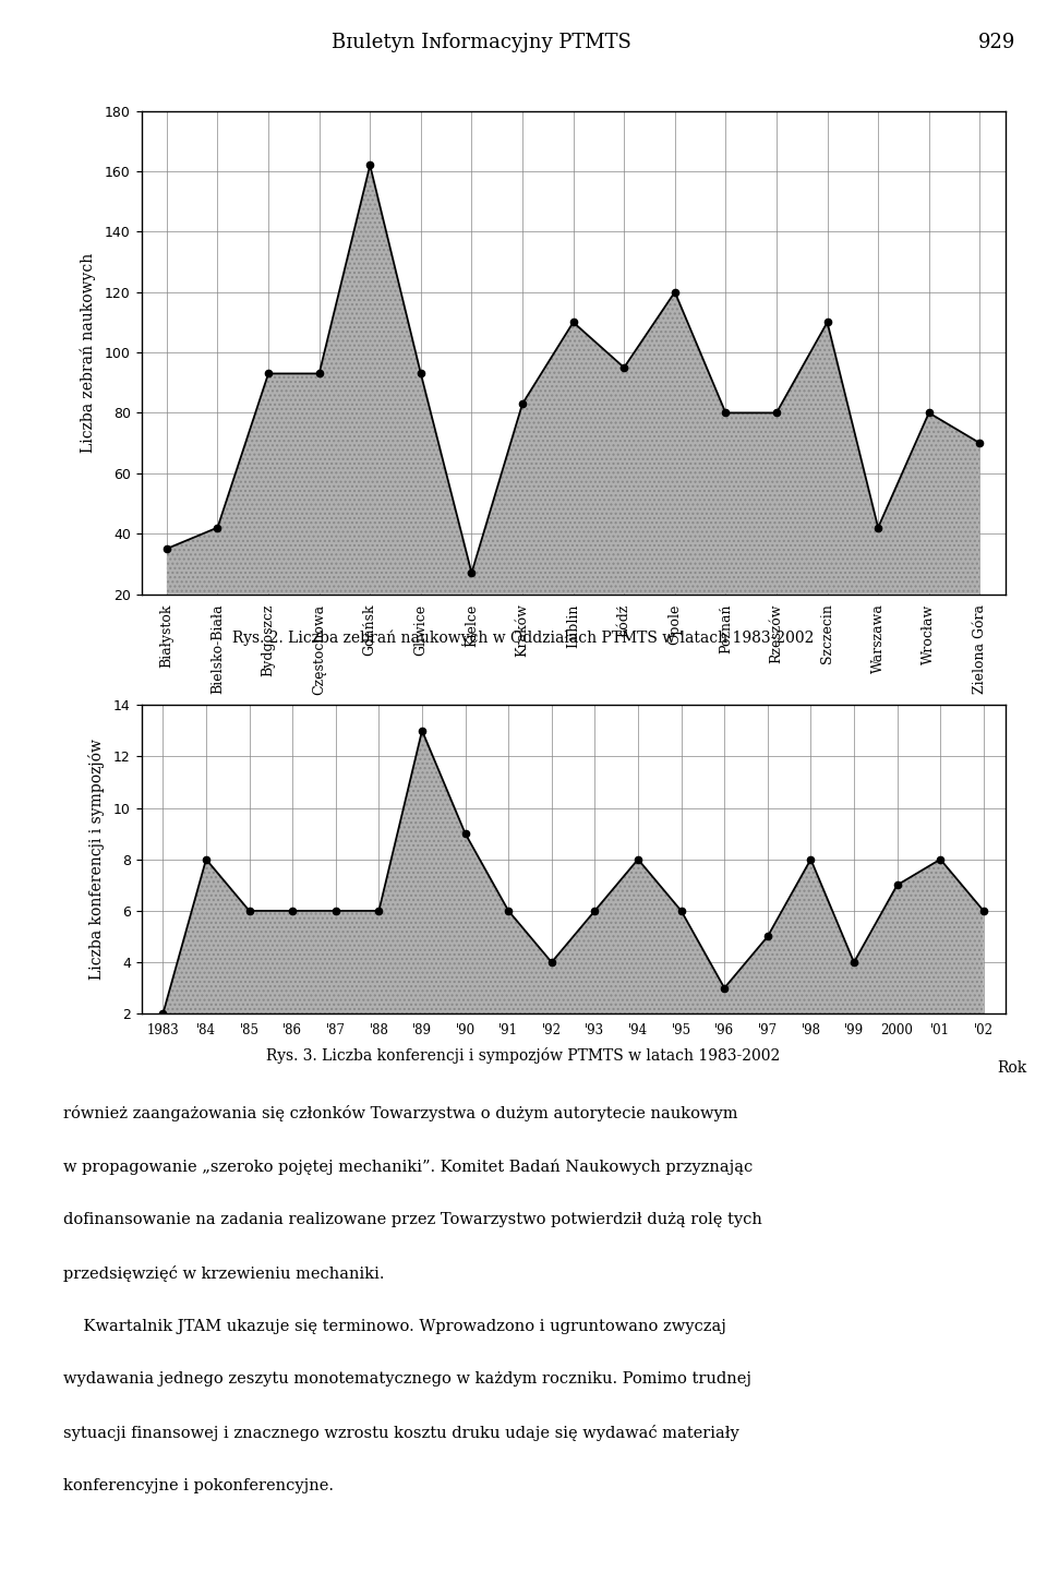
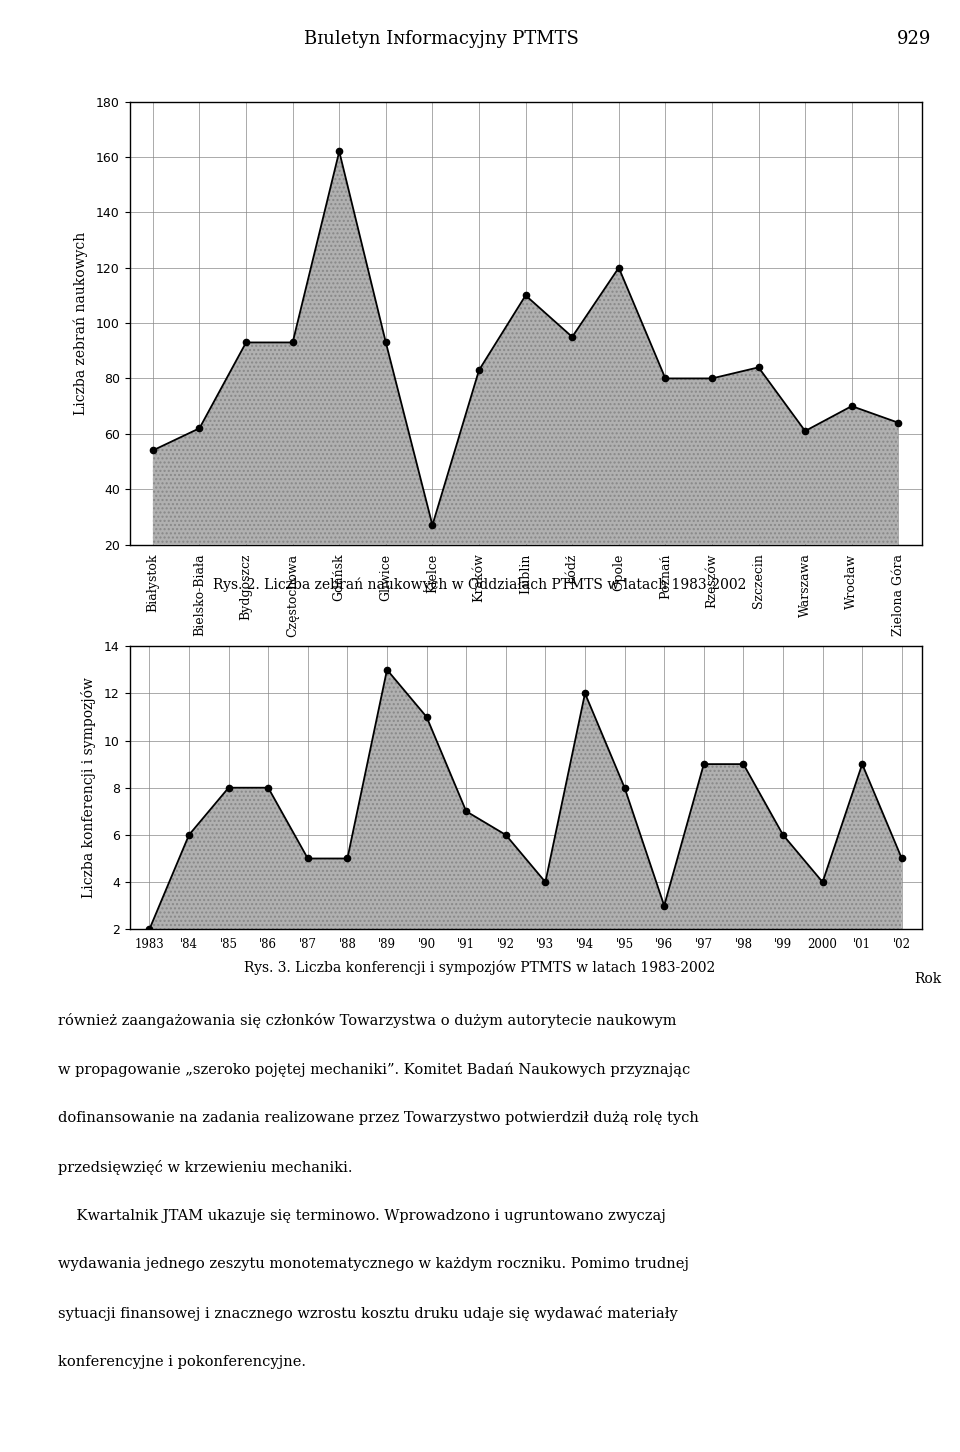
Białystok: 35 -> 54
Bielsko-Biała: 42 -> 62
Szczecin: 110 -> 84
Warszawa: 42 -> 61
Wrocław: 80 -> 70
Zielona Góra: 70 -> 64
'84: 8 -> 6
'85: 6 -> 8
'86: 6 -> 8
'87: 6 -> 5
'88: 6 -> 5
'90: 9 -> 11
'91: 6 -> 7
'92: 4 -> 6
'93: 6 -> 4
'94: 8 -> 12
'95: 6 -> 8
'97: 5 -> 9
'98: 8 -> 9
'99: 4 -> 6
2000: 7 -> 4
'01: 8 -> 9
'02: 6 -> 5
